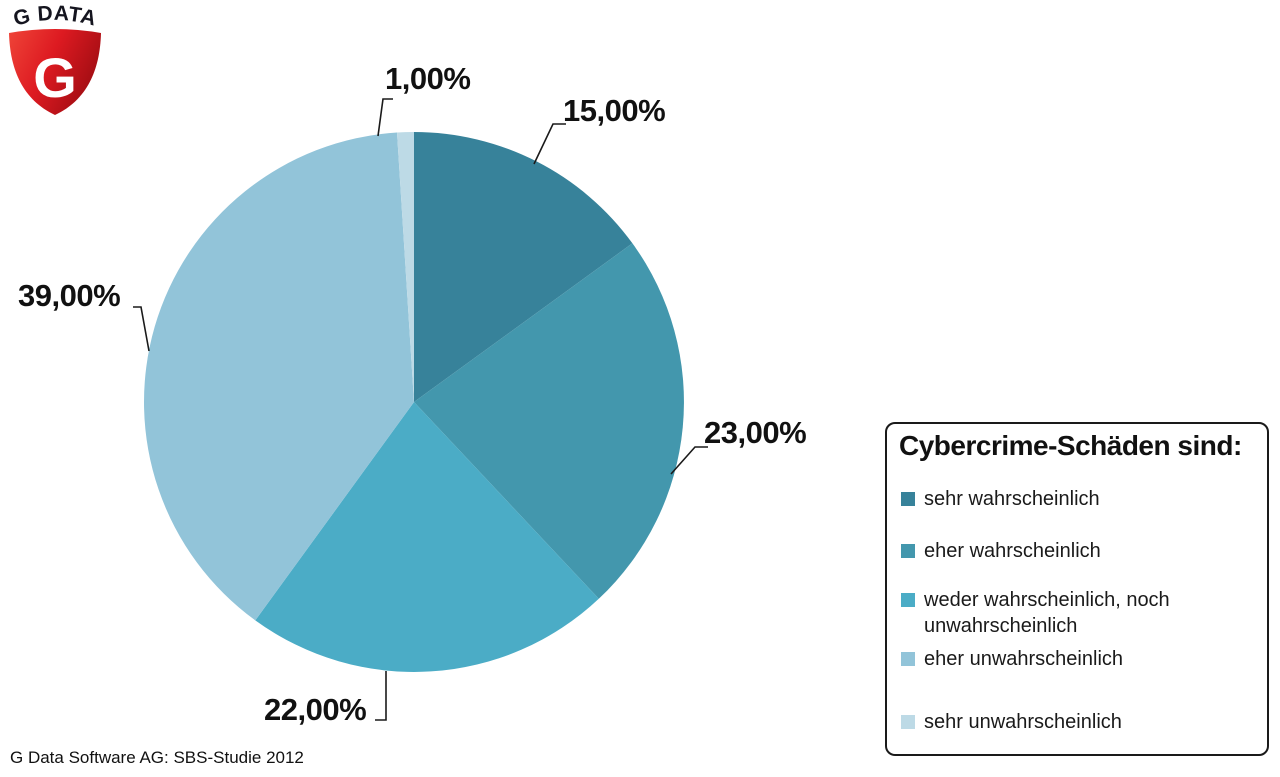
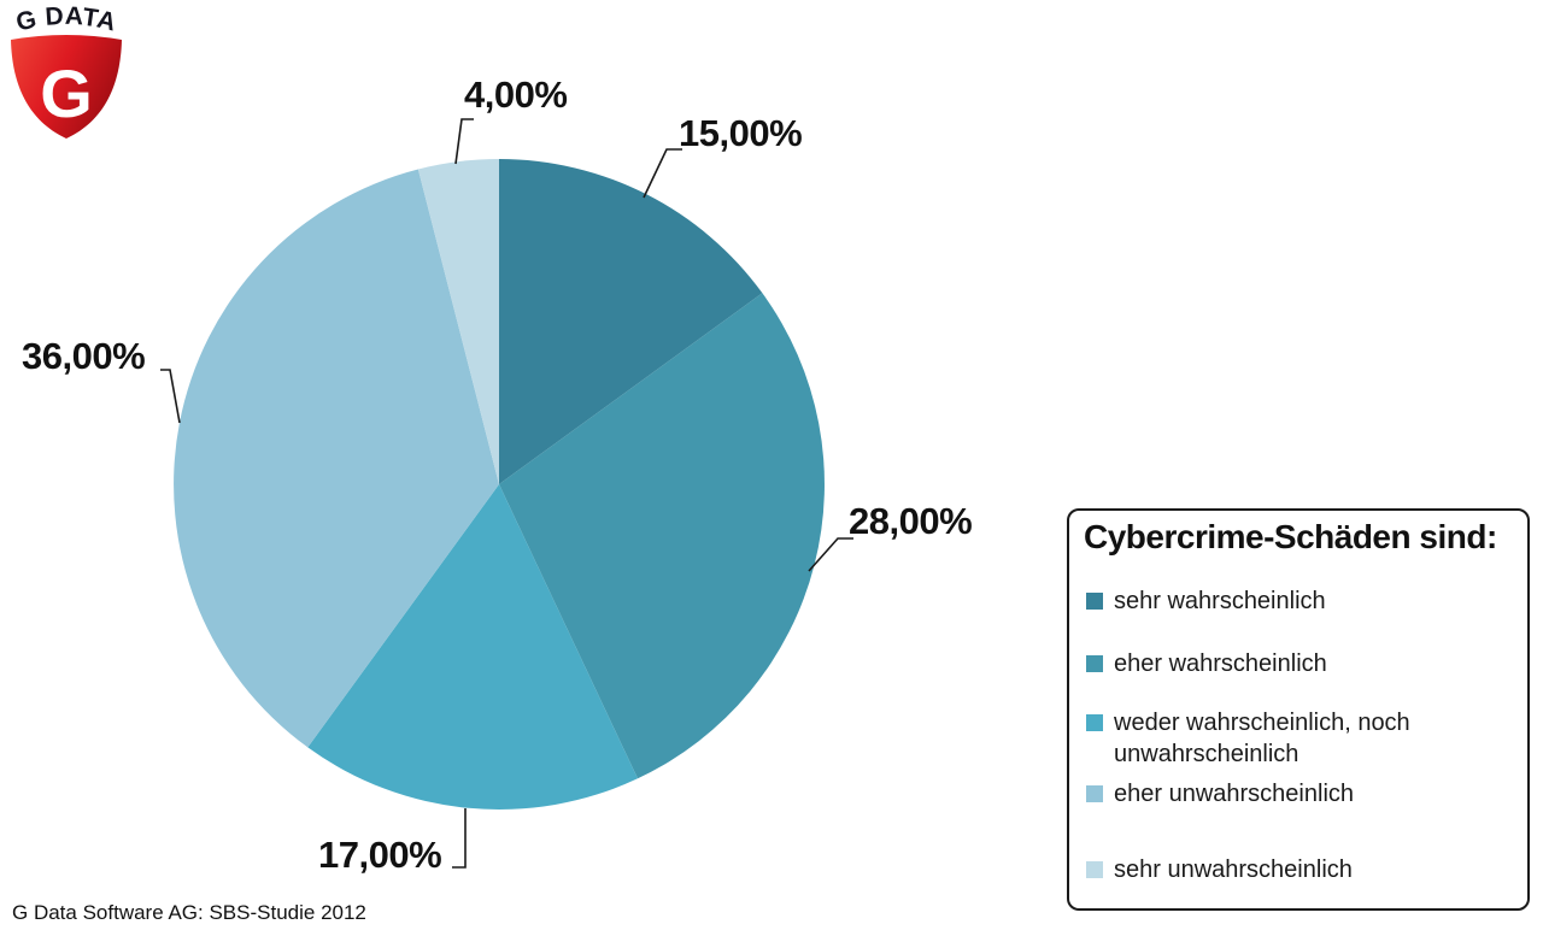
eher wahrscheinlich: 23,00% -> 28,00%
weder wahrscheinlich, noch unwahrscheinlich: 22,00% -> 17,00%
eher unwahrscheinlich: 39,00% -> 36,00%
sehr unwahrscheinlich: 1,00% -> 4,00%
